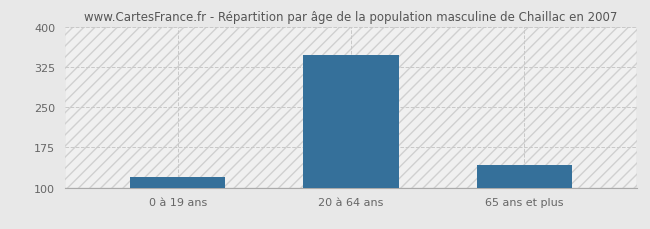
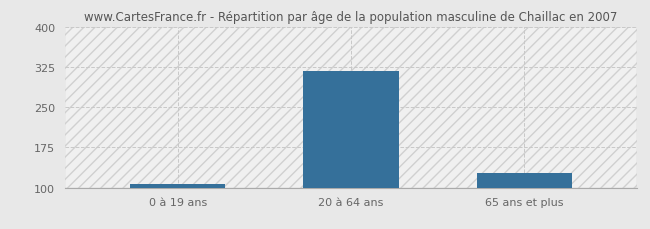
0 à 19 ans: 120 -> 107
20 à 64 ans: 348 -> 318
65 ans et plus: 142 -> 128
